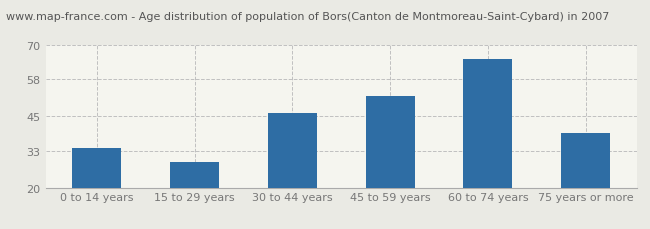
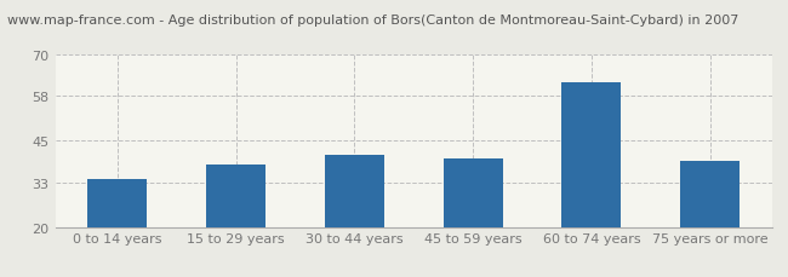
15 to 29 years: 29 -> 38
30 to 44 years: 46 -> 41
45 to 59 years: 52 -> 40
60 to 74 years: 65 -> 62
